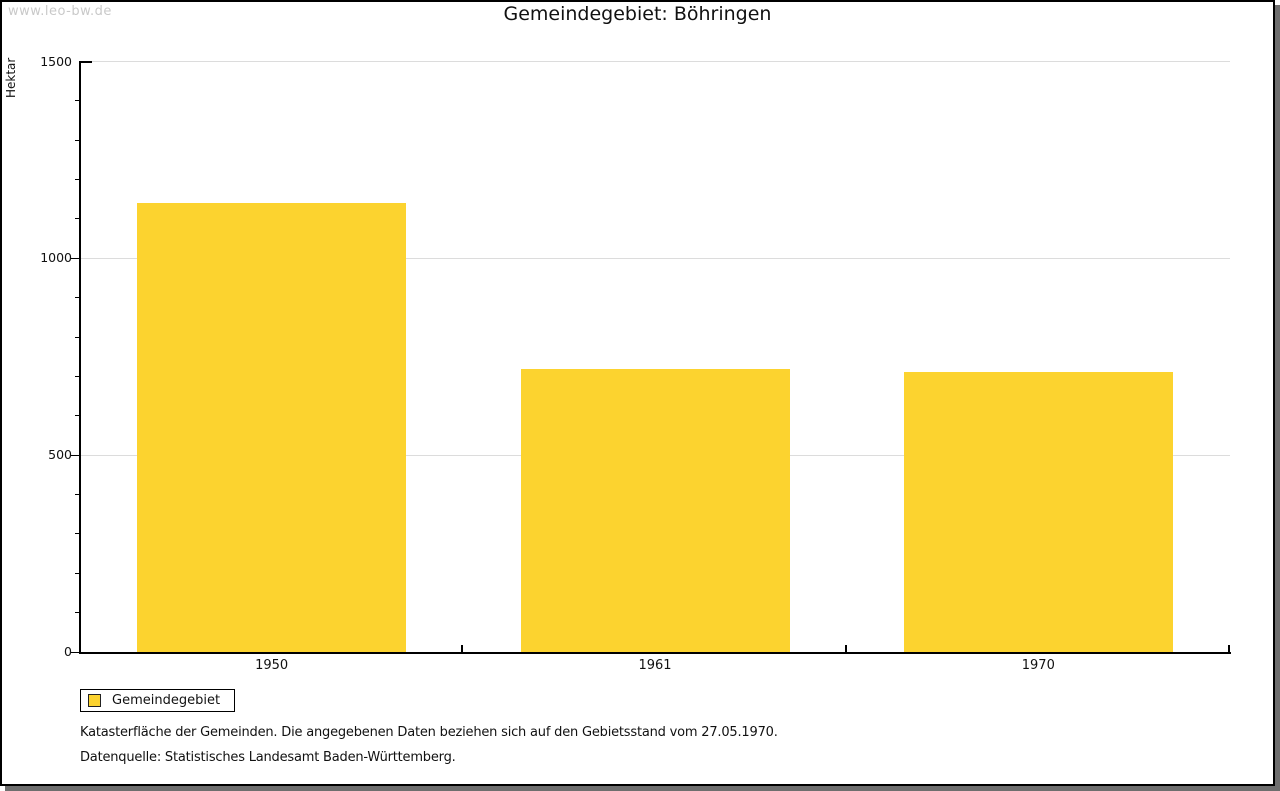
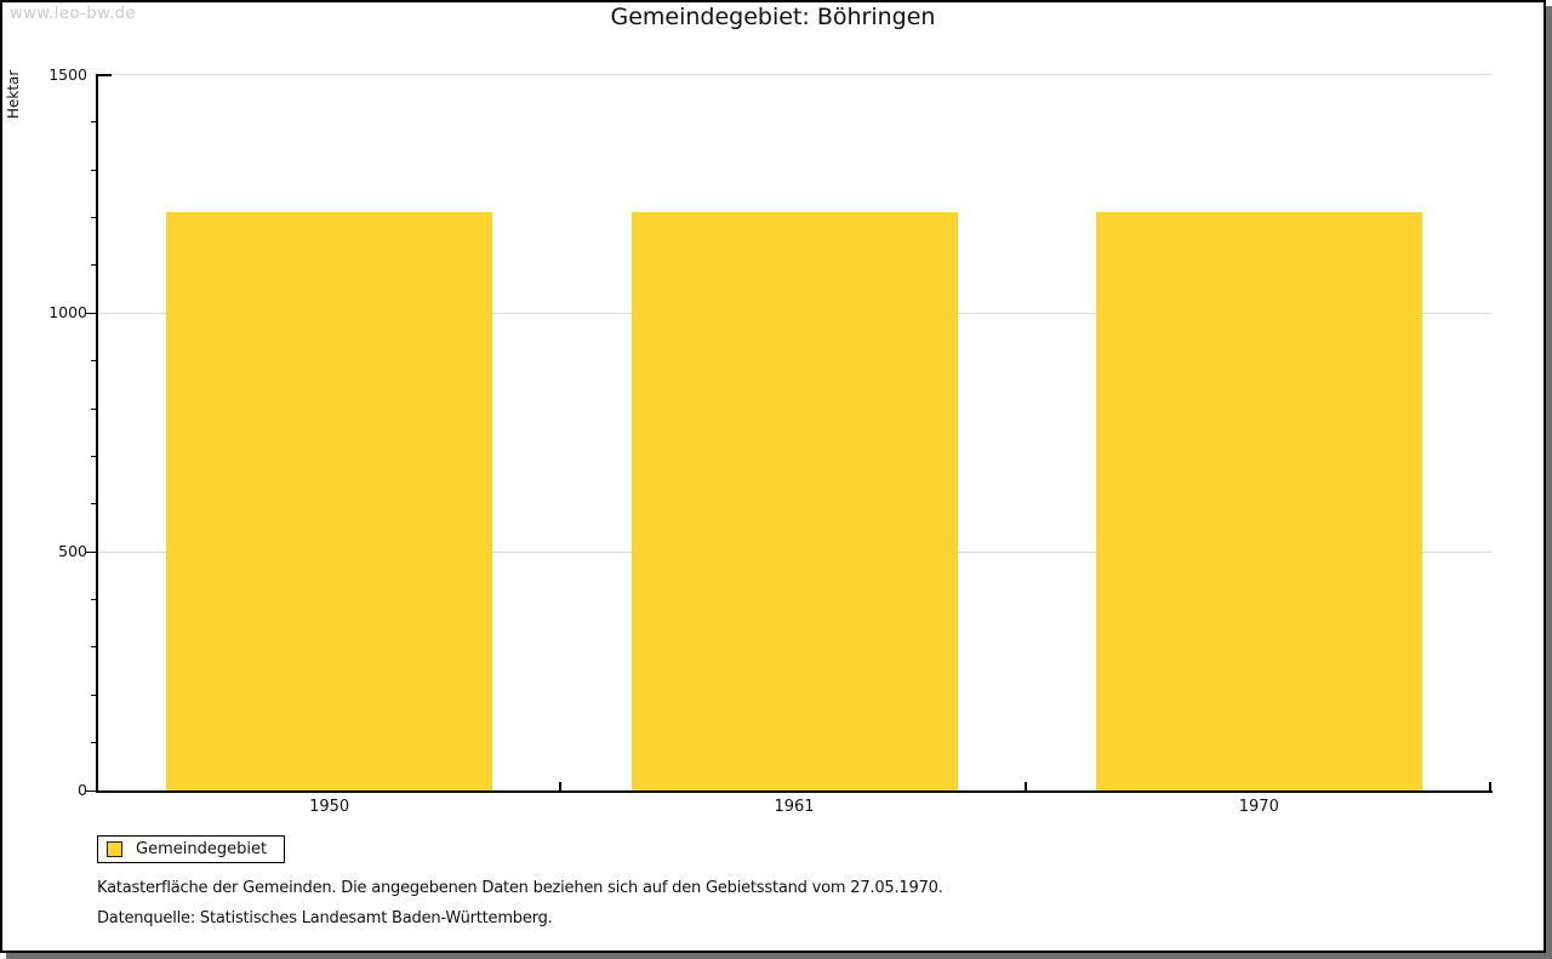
1950: 1140 -> 1210
1961: 720 -> 1210
1970: 710 -> 1210
